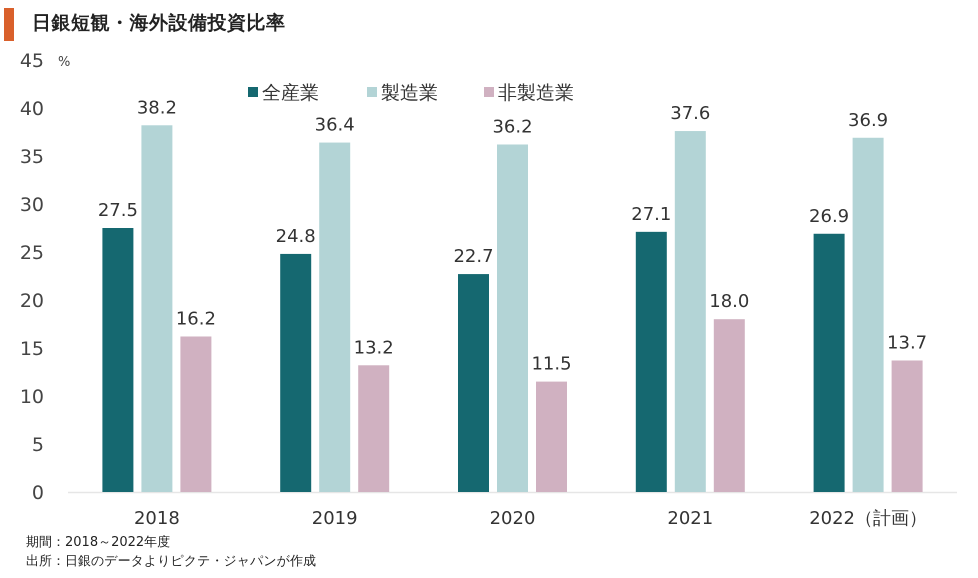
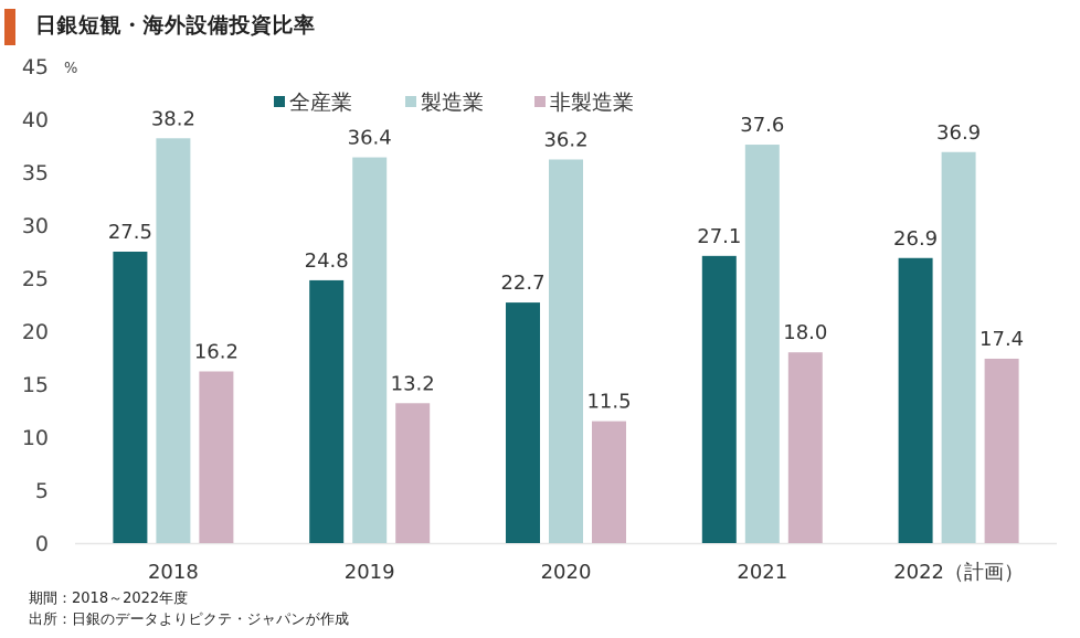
非製造業/2022（計画）: 13.7 -> 17.4
